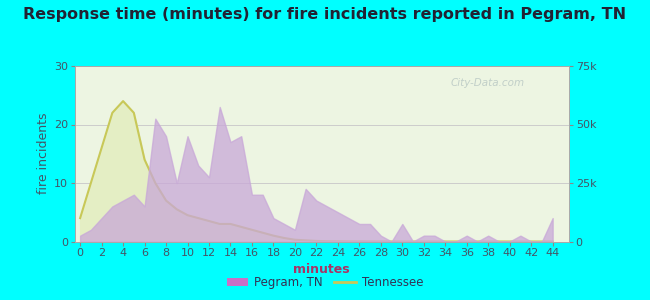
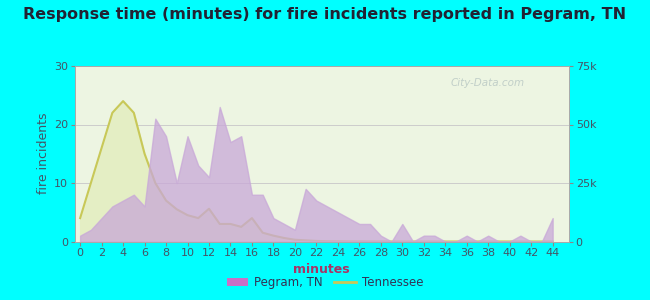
Tennessee/6: 14.0 -> 15.0
Tennessee/12: 3.5 -> 5.6
Tennessee/16: 2.0 -> 4.0
